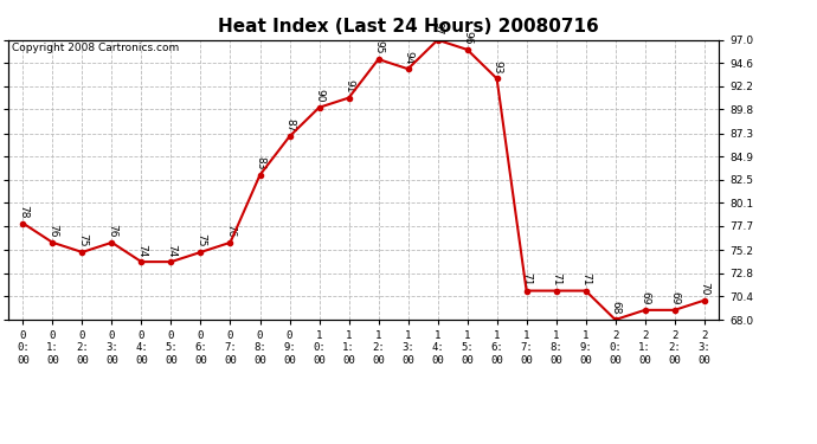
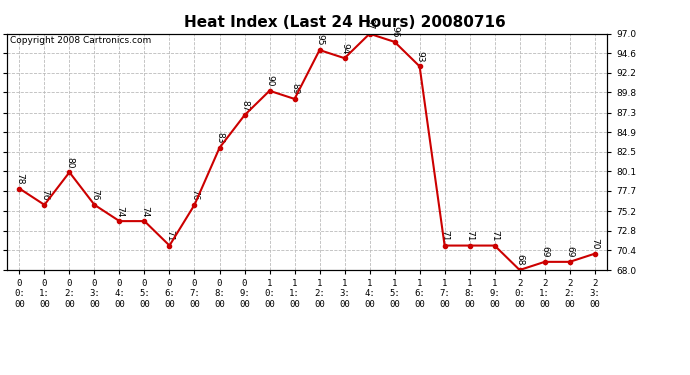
0 2: 00: 75 -> 80
0 6: 00: 75 -> 71
1 1: 00: 91 -> 89
